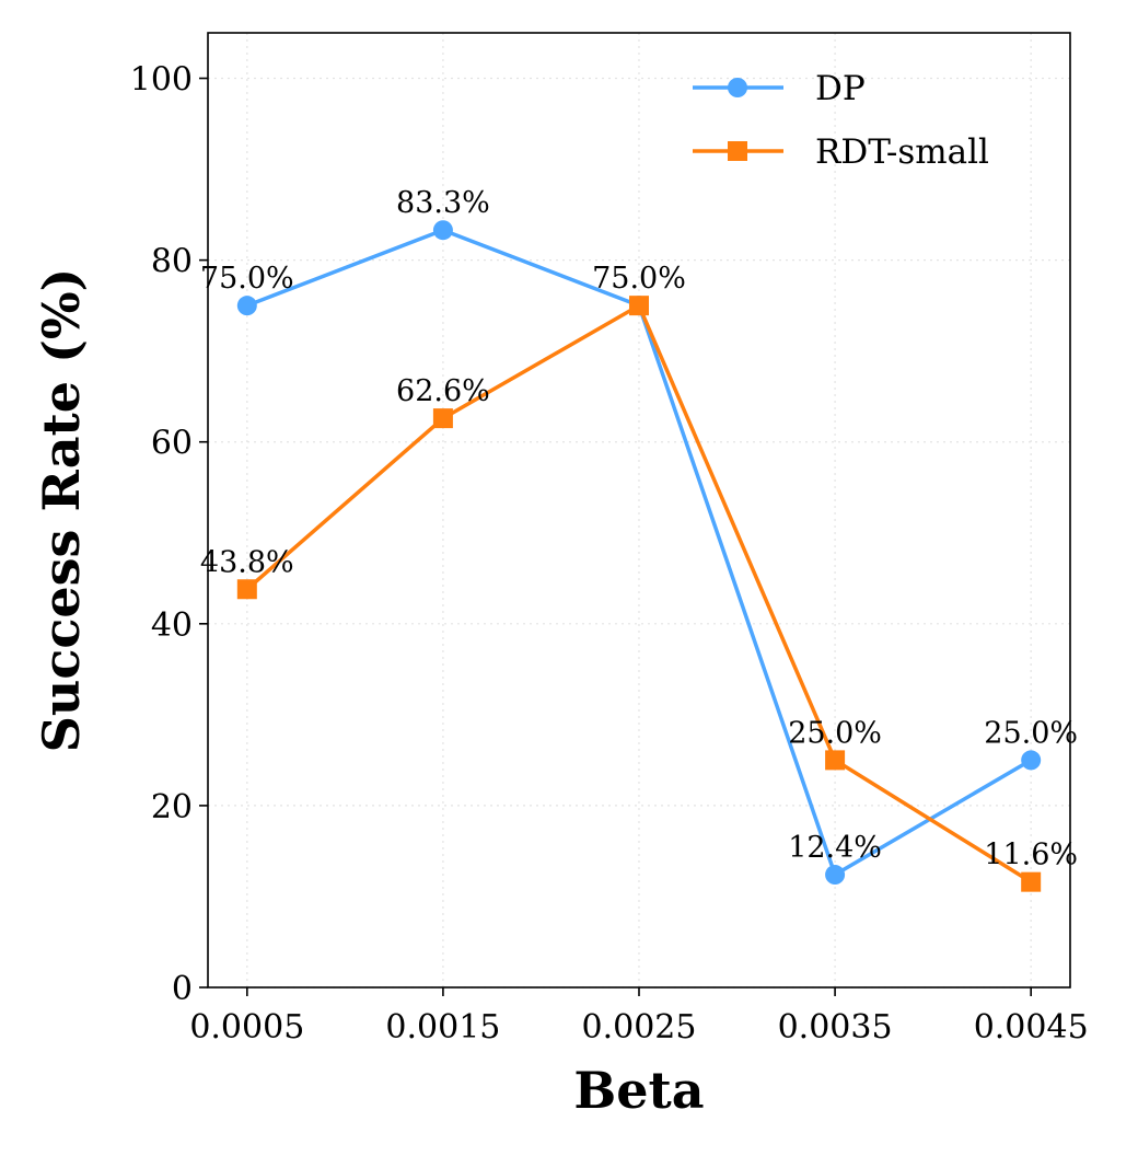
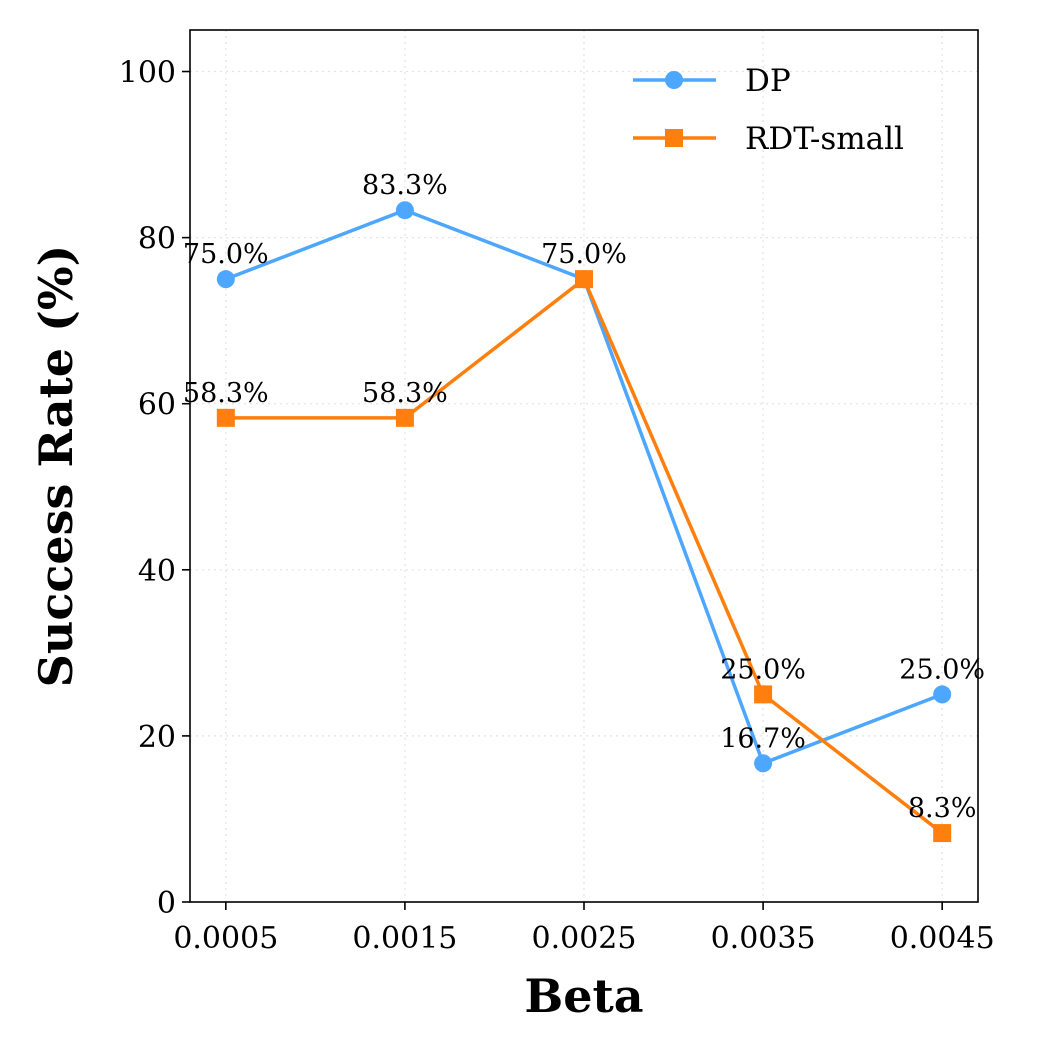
RDT-small/0.0005: 43.8% -> 58.3%
RDT-small/0.0015: 62.6% -> 58.3%
DP/0.0035: 12.4% -> 16.7%
RDT-small/0.0045: 11.6% -> 8.3%
